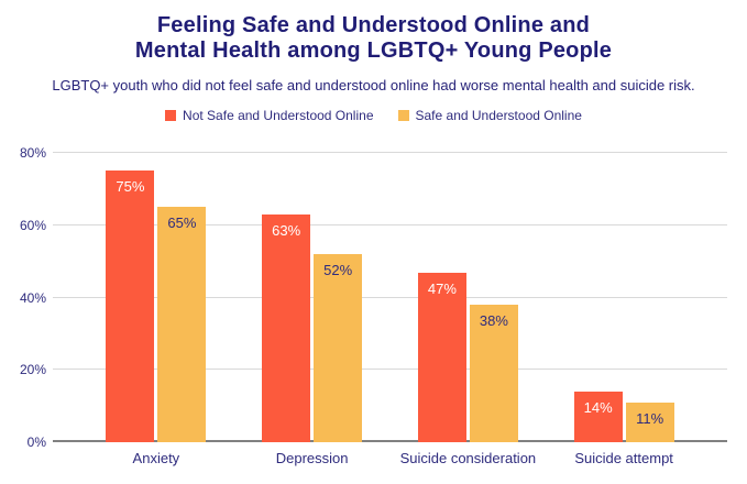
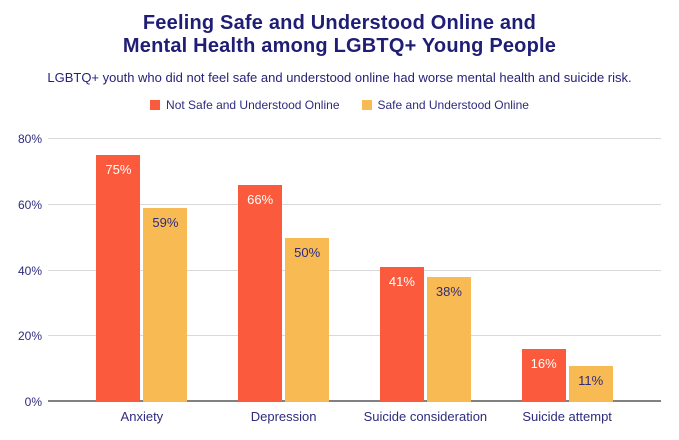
Safe and Understood Online/Anxiety: 65% -> 59%
Not Safe and Understood Online/Depression: 63% -> 66%
Safe and Understood Online/Depression: 52% -> 50%
Not Safe and Understood Online/Suicide consideration: 47% -> 41%
Not Safe and Understood Online/Suicide attempt: 14% -> 16%
